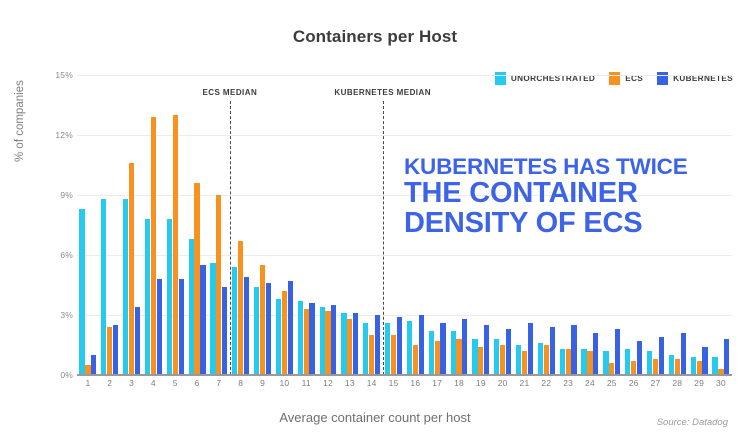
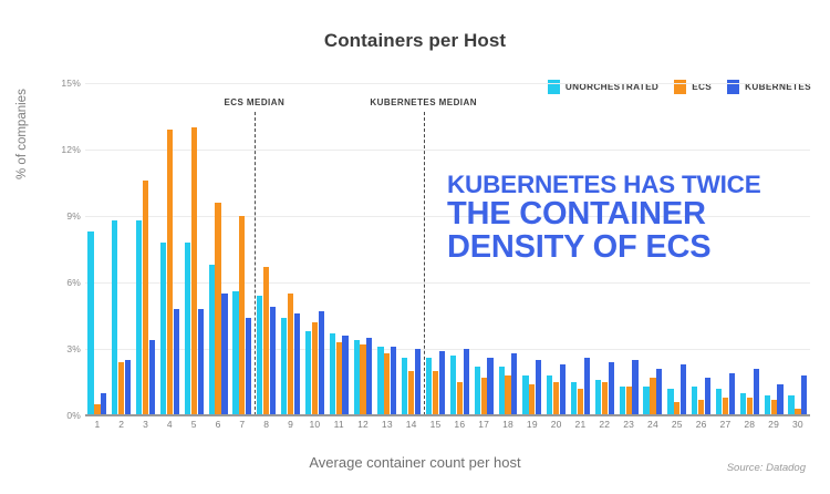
ECS/24: 1.2% -> 1.7%
